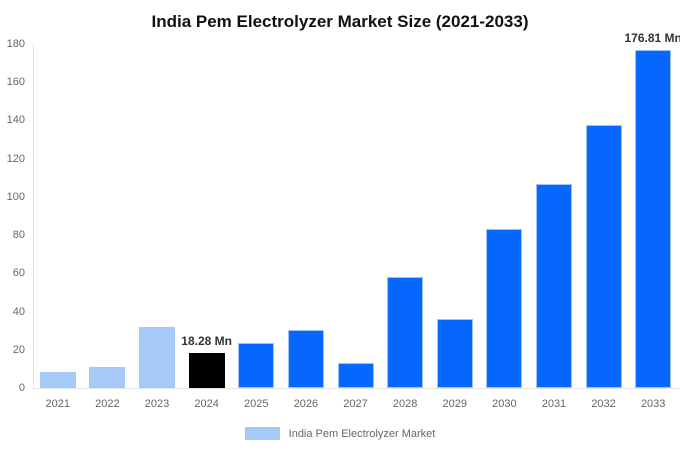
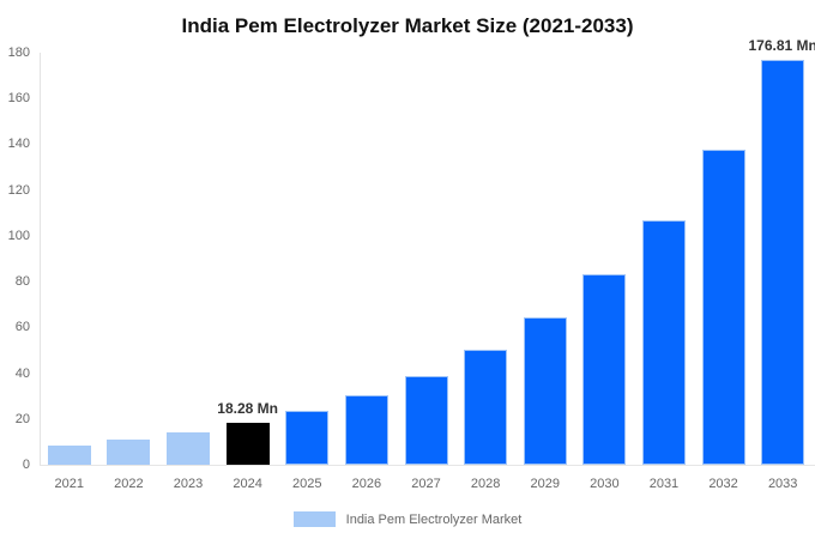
2023: 32 -> 14
2027: 13 -> 39
2028: 58 -> 50
2029: 36 -> 64
